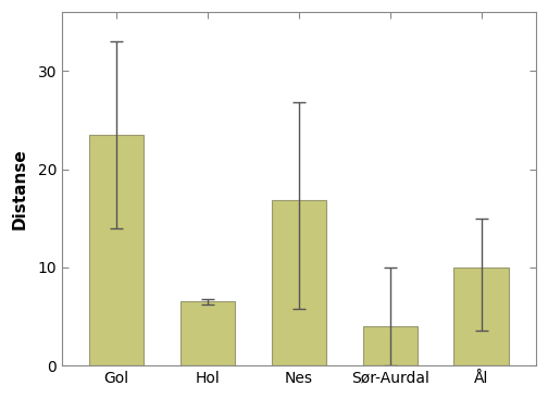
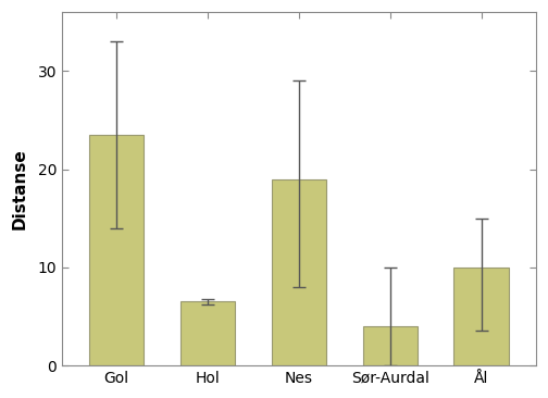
Nes: 16.8 -> 19.0
